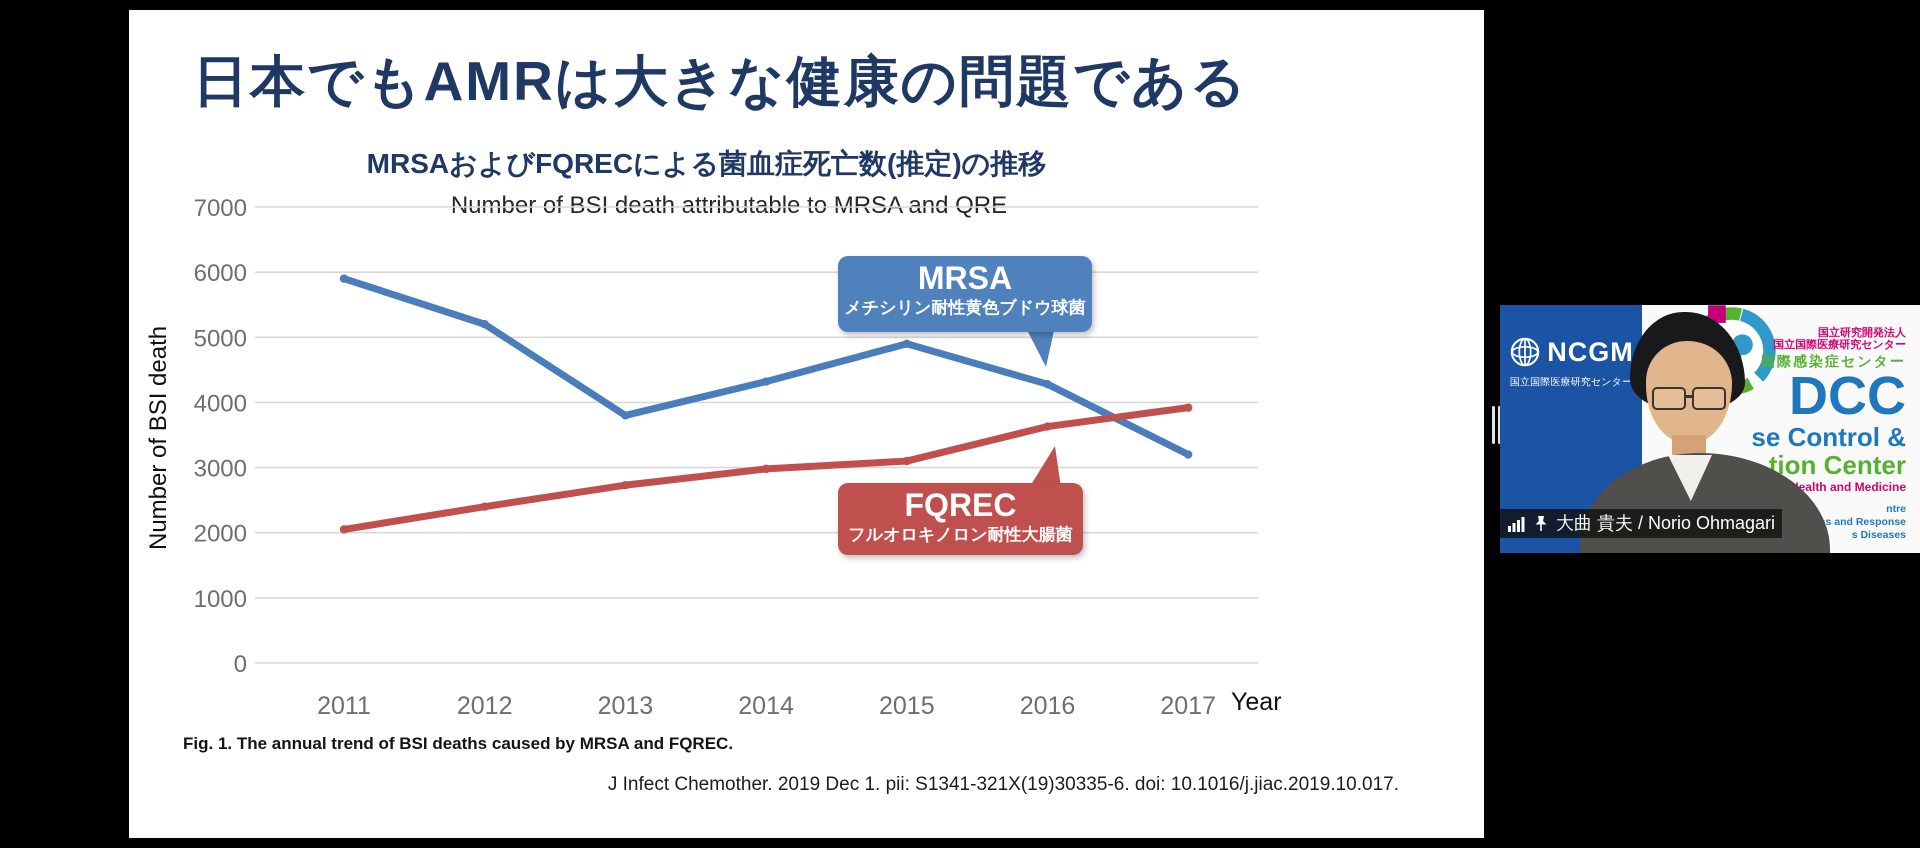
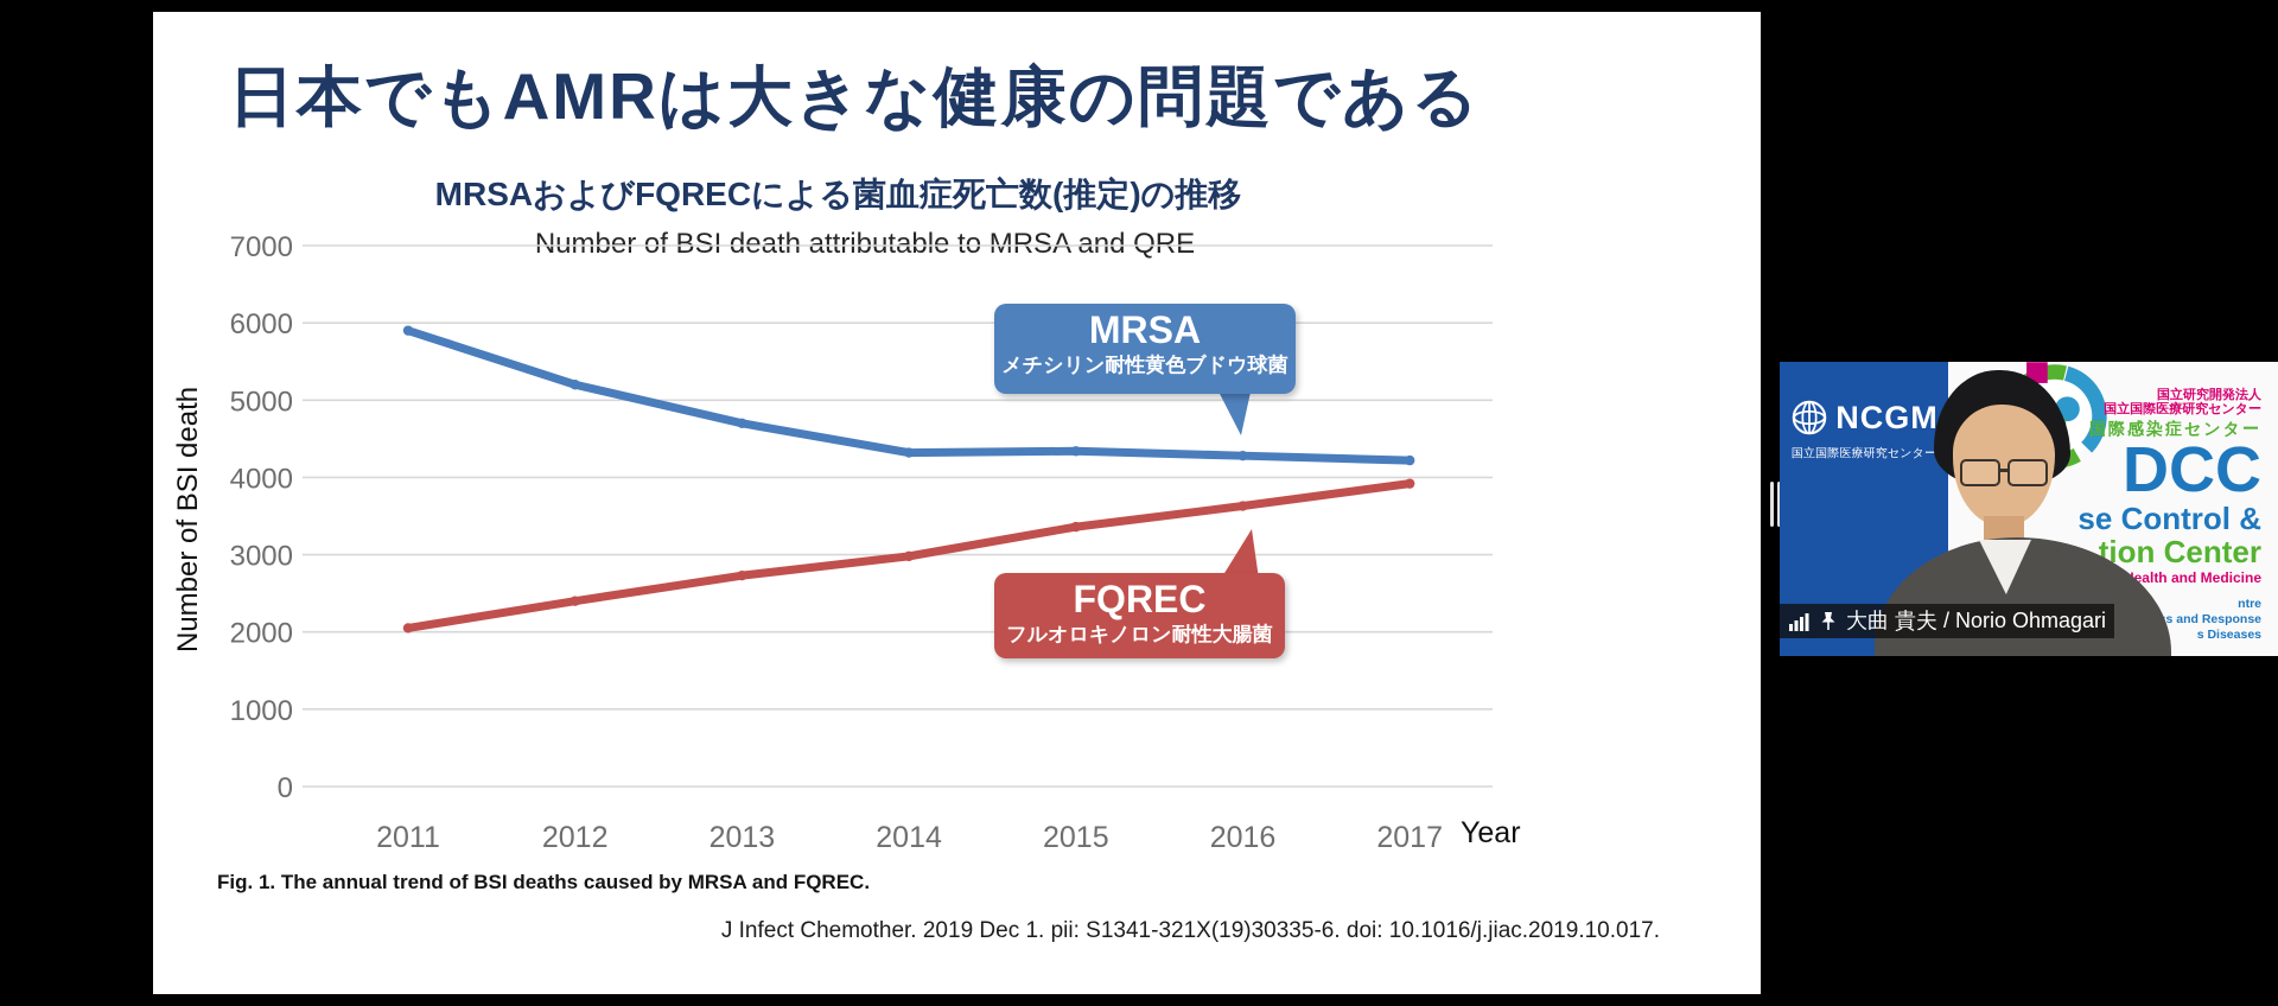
MRSA/2013: 3800 -> 4700
MRSA/2015: 4900 -> 4300
FQREC/2015: 3100 -> 3400
MRSA/2017: 3200 -> 4200
